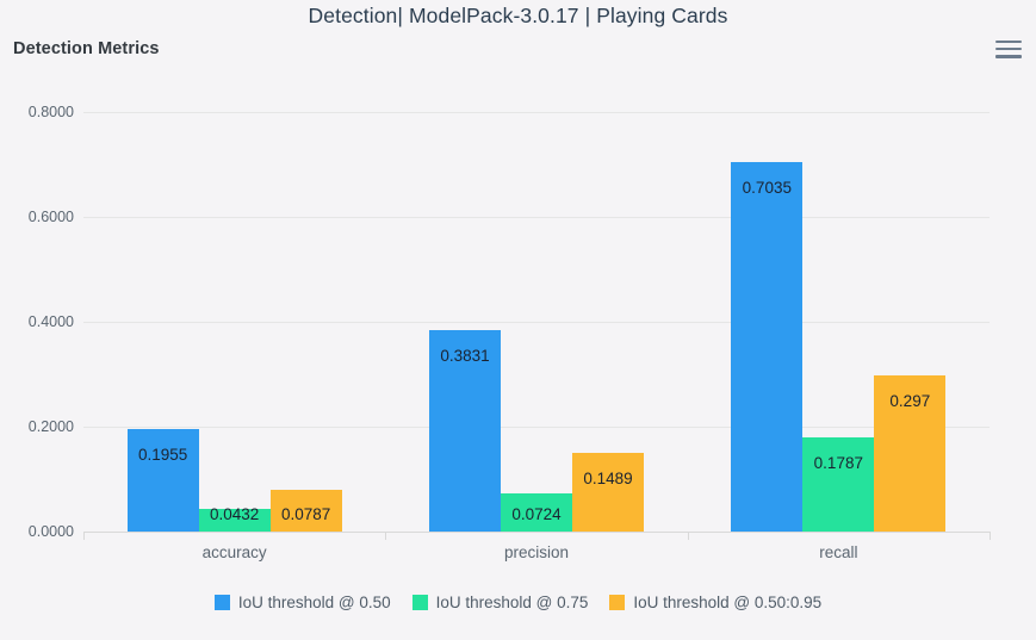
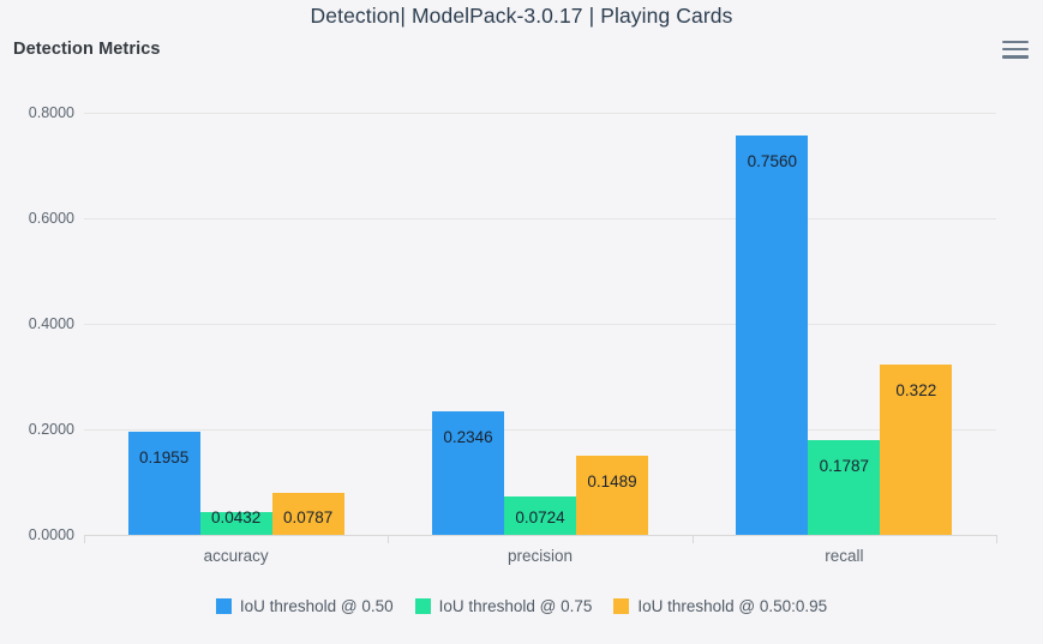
IoU threshold @ 0.50/precision: 0.3831 -> 0.2346
IoU threshold @ 0.50/recall: 0.7035 -> 0.7560
IoU threshold @ 0.50:0.95/recall: 0.297 -> 0.322
